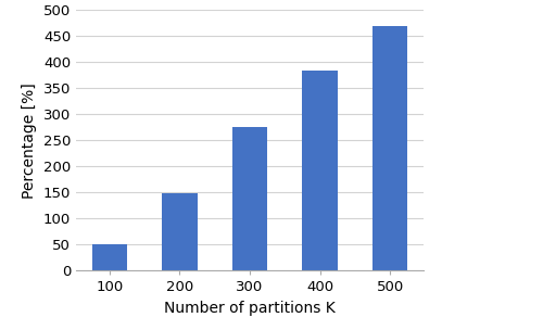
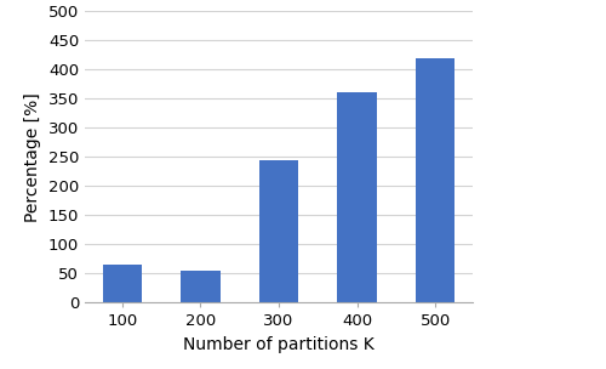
100: 50 -> 65
200: 148 -> 55
300: 275 -> 245
400: 383 -> 360
500: 470 -> 420
